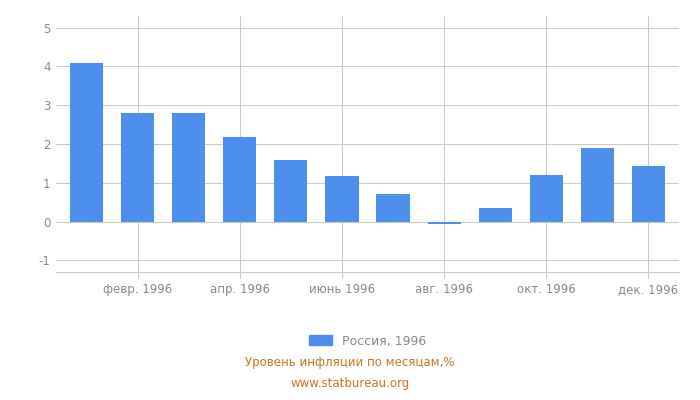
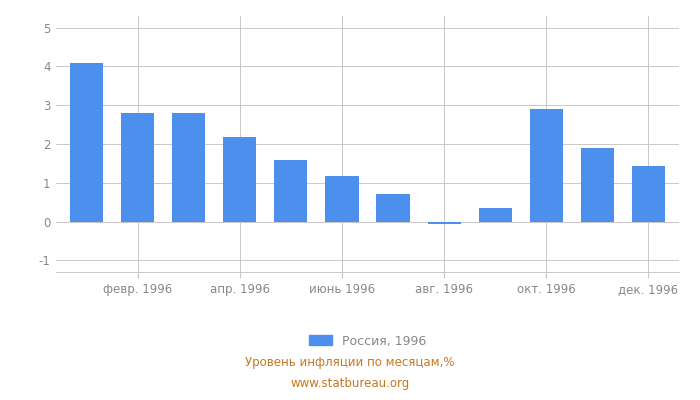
окт. 1996: 1.20 -> 2.90
